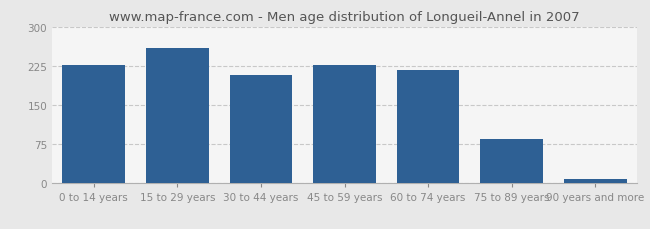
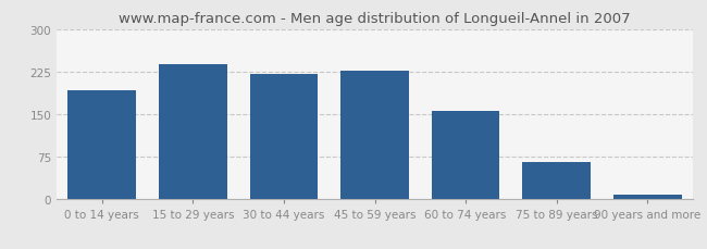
0 to 14 years: 226 -> 192
15 to 29 years: 258 -> 237
30 to 44 years: 208 -> 220
60 to 74 years: 216 -> 155
75 to 89 years: 84 -> 65
